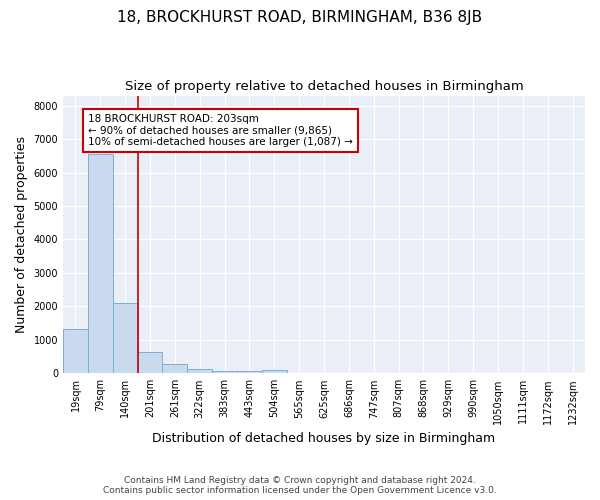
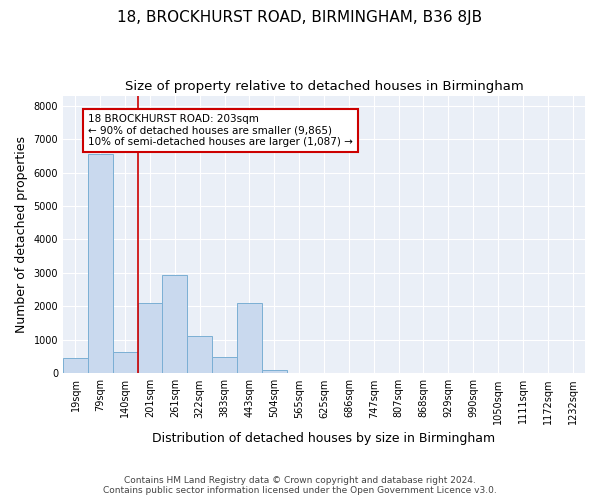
19sqm: 1320 -> 450
140sqm: 2100 -> 650
201sqm: 640 -> 2100
261sqm: 290 -> 2950
322sqm: 130 -> 1100
383sqm: 80 -> 500
443sqm: 60 -> 2100
